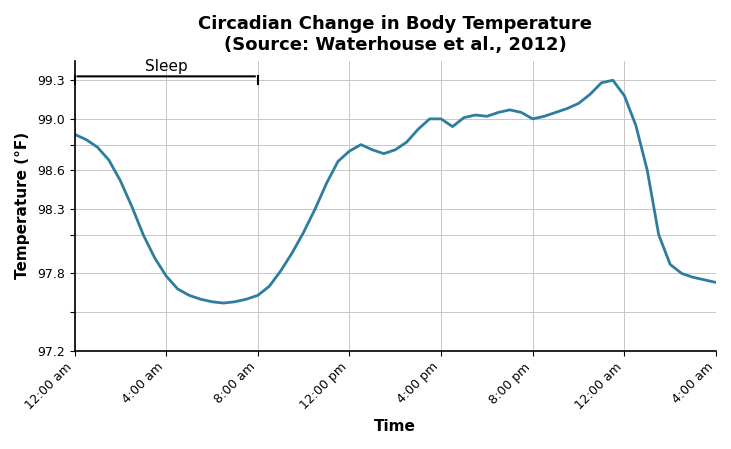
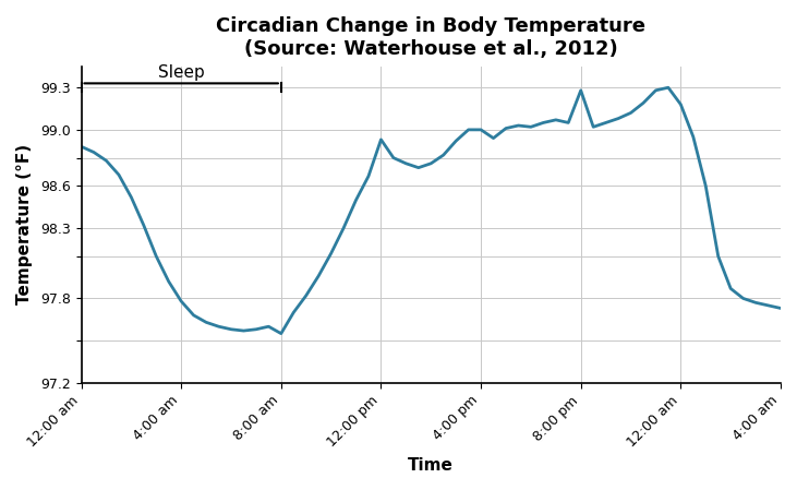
8:00 am: 97.63 -> 97.55
12:00 pm: 98.75 -> 98.93
8:00 pm: 99.00 -> 99.28
